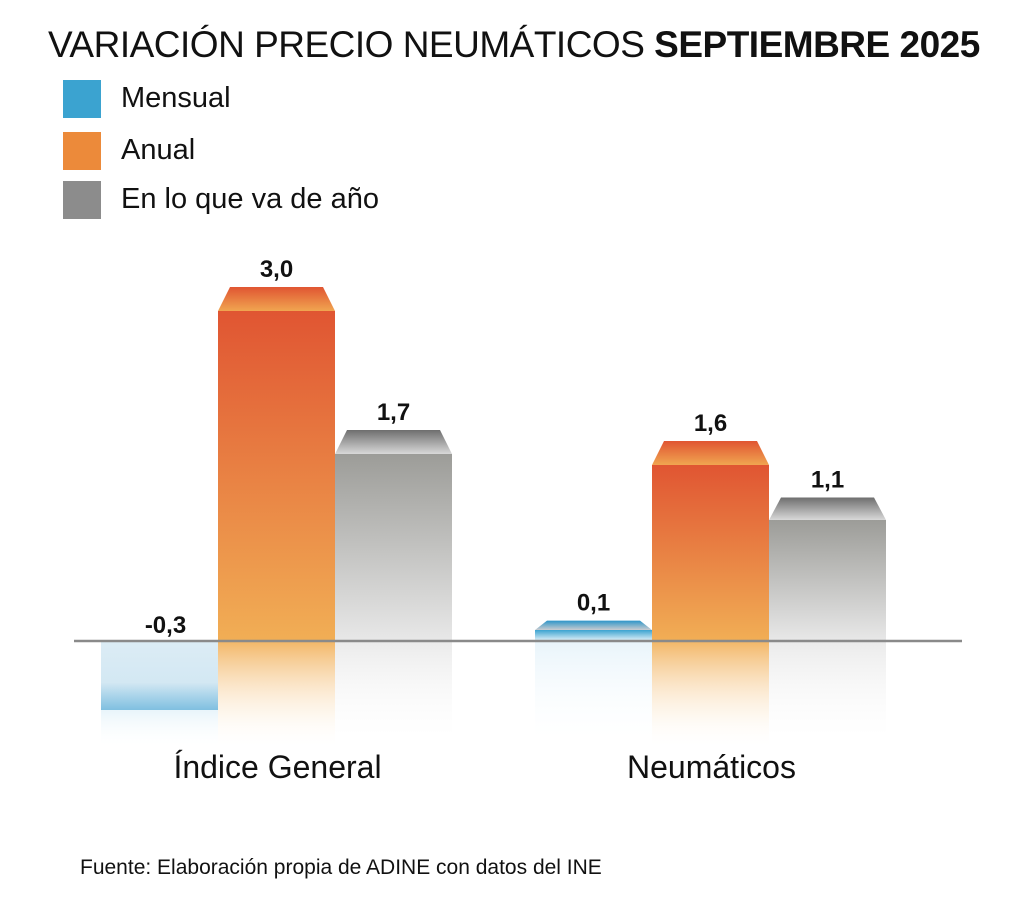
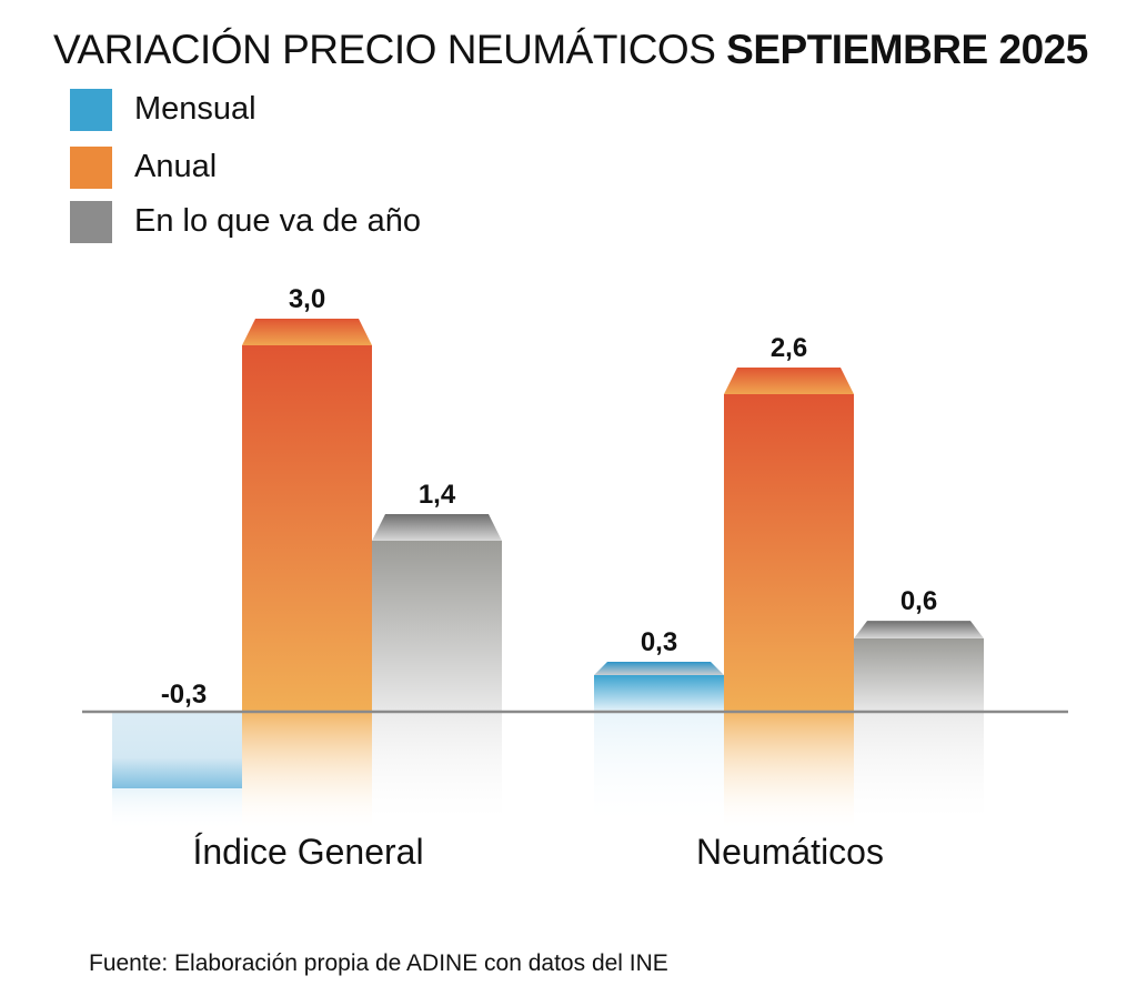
En lo que va de año/Índice General: 1,7 -> 1,4
Mensual/Neumáticos: 0,1 -> 0,3
Anual/Neumáticos: 1,6 -> 2,6
En lo que va de año/Neumáticos: 1,1 -> 0,6
